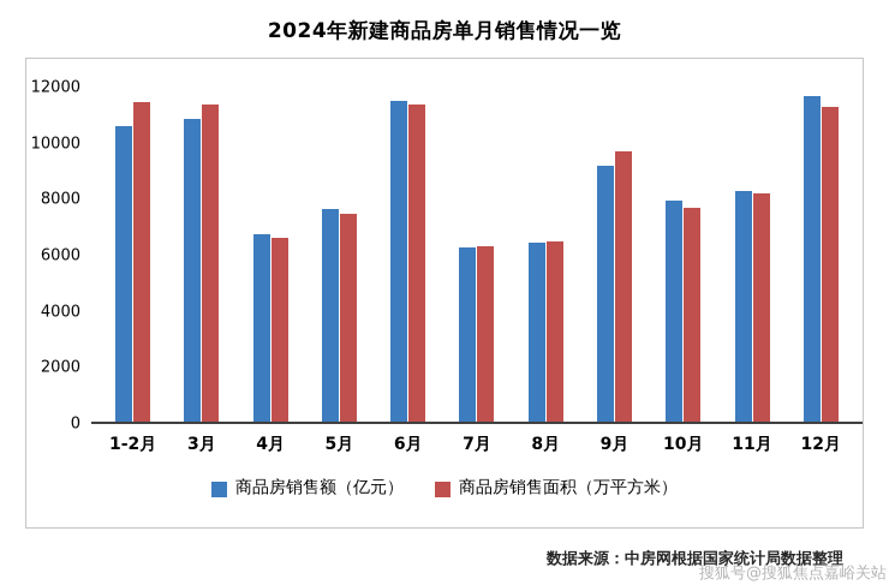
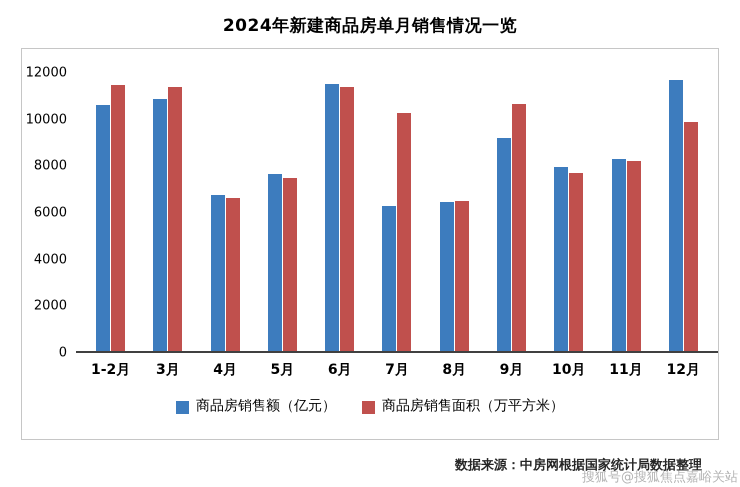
商品房销售面积（万平方米）/7月: 6200 -> 10200
商品房销售面积（万平方米）/9月: 9600 -> 10600
商品房销售面积（万平方米）/12月: 11200 -> 9800
